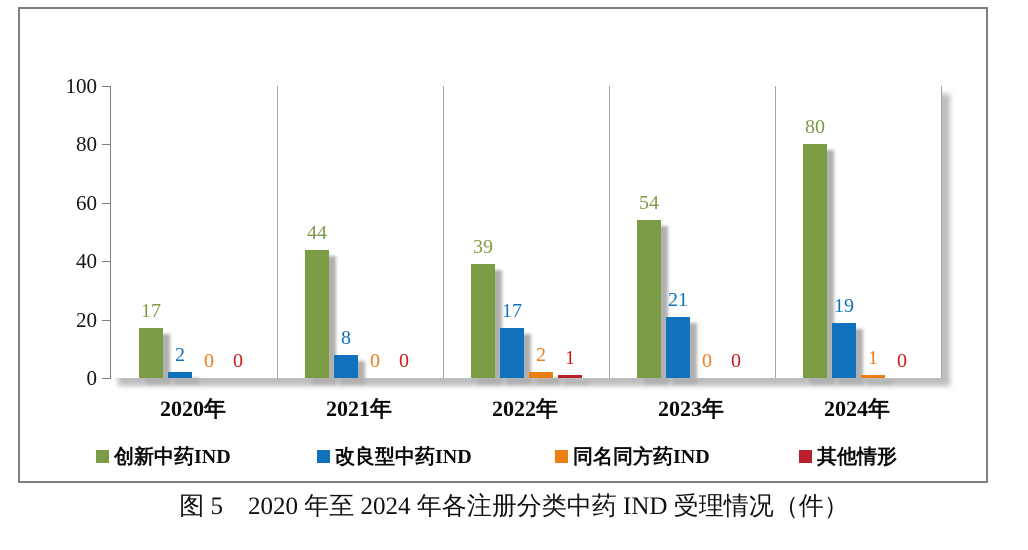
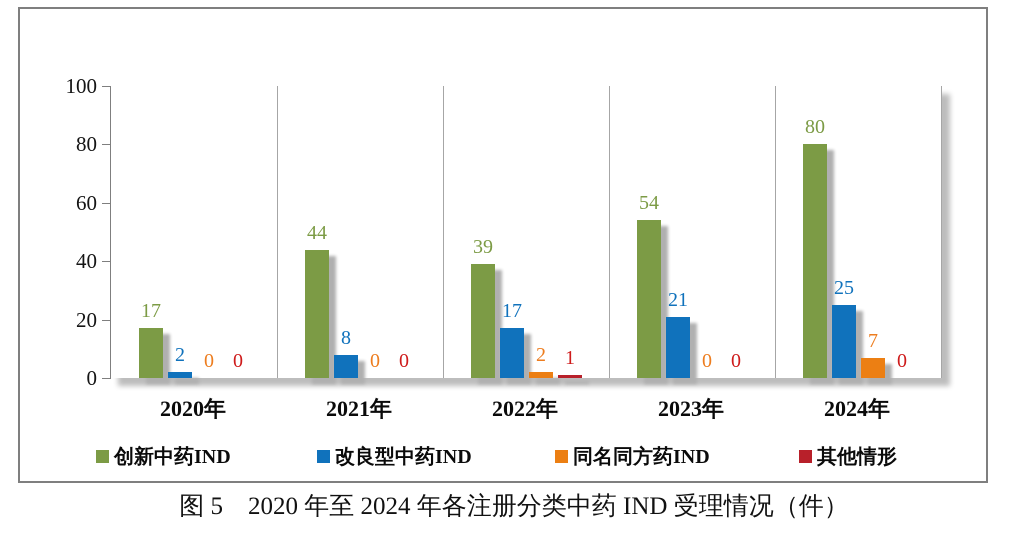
改良型中药IND/2024年: 19 -> 25
同名同方药IND/2024年: 1 -> 7
